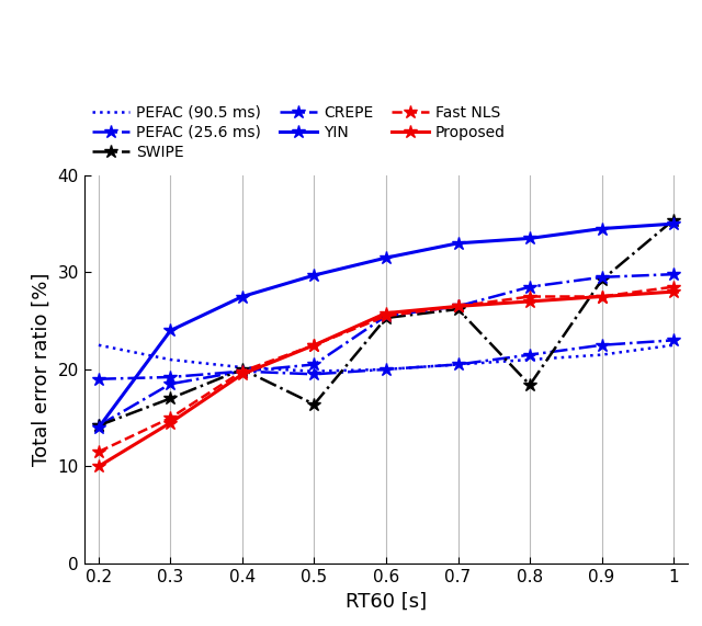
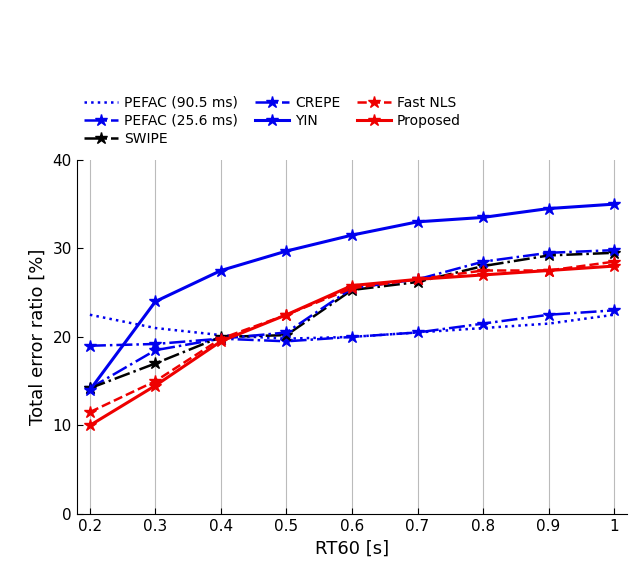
SWIPE/0.5: 16.4 -> 20.2
SWIPE/0.8: 18.4 -> 28.0
SWIPE/1: 35.4 -> 29.5
